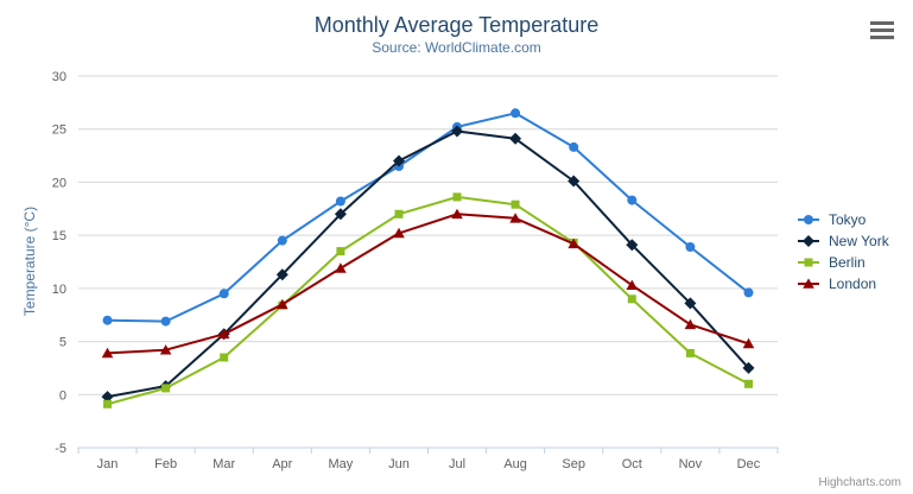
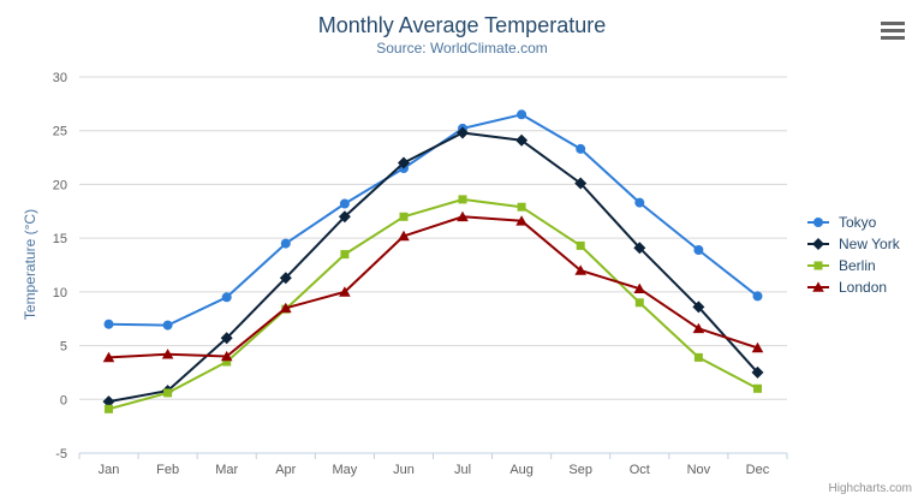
London/Mar: 6 -> 4
London/May: 12 -> 10
London/Sep: 14 -> 12
